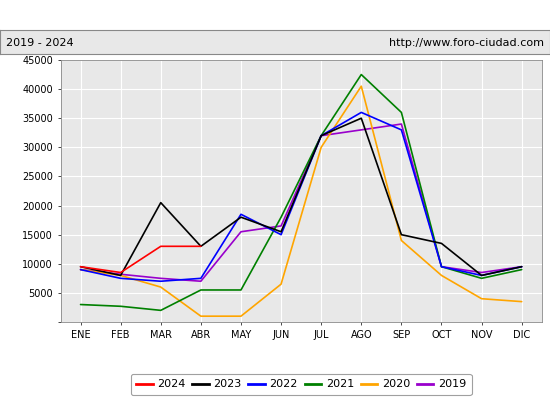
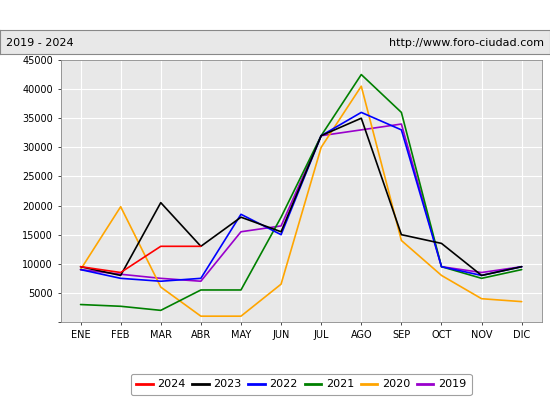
2020/FEB: 8000 -> 19800
